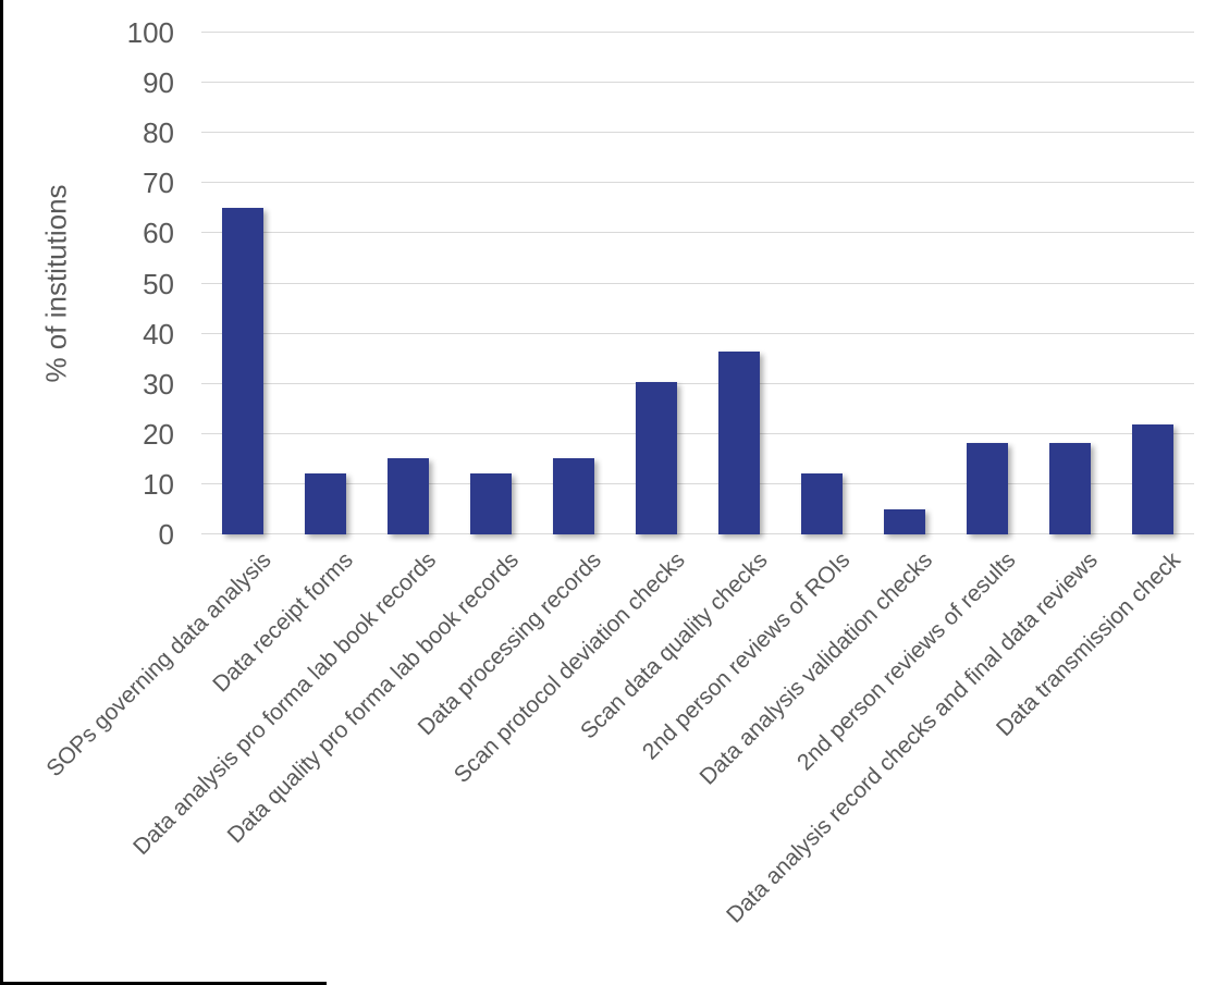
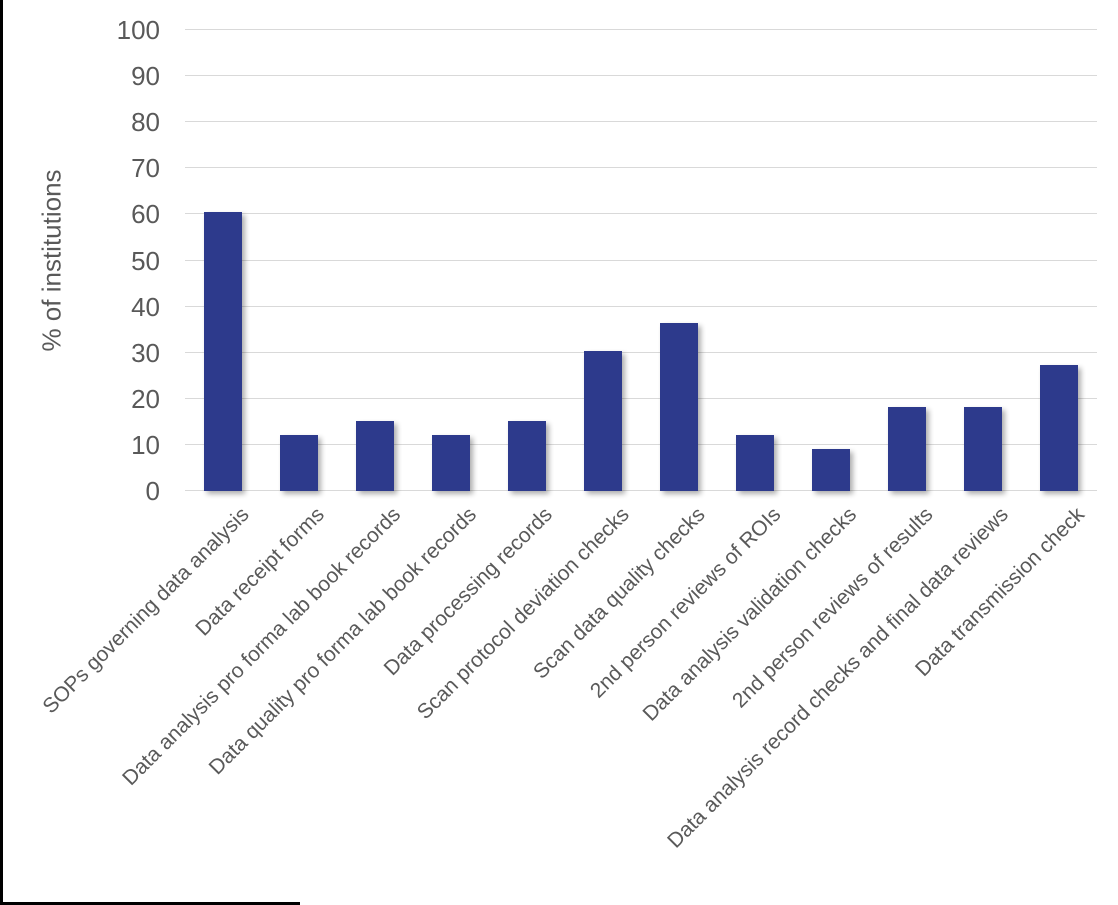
SOPs governing data analysis: 65 -> 61
Data analysis validation checks: 5 -> 9
Data transmission check: 22 -> 27
